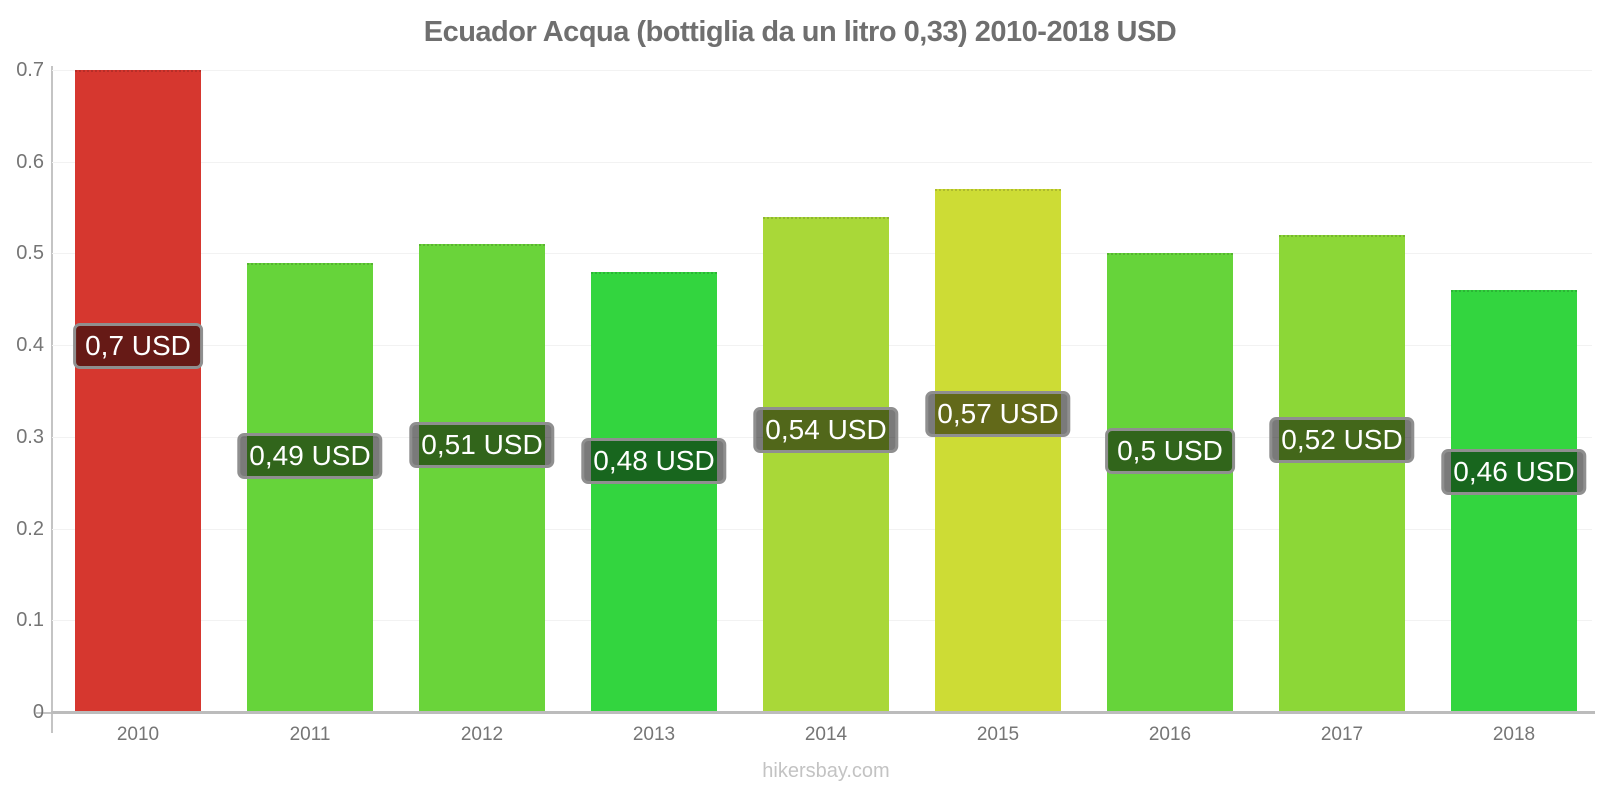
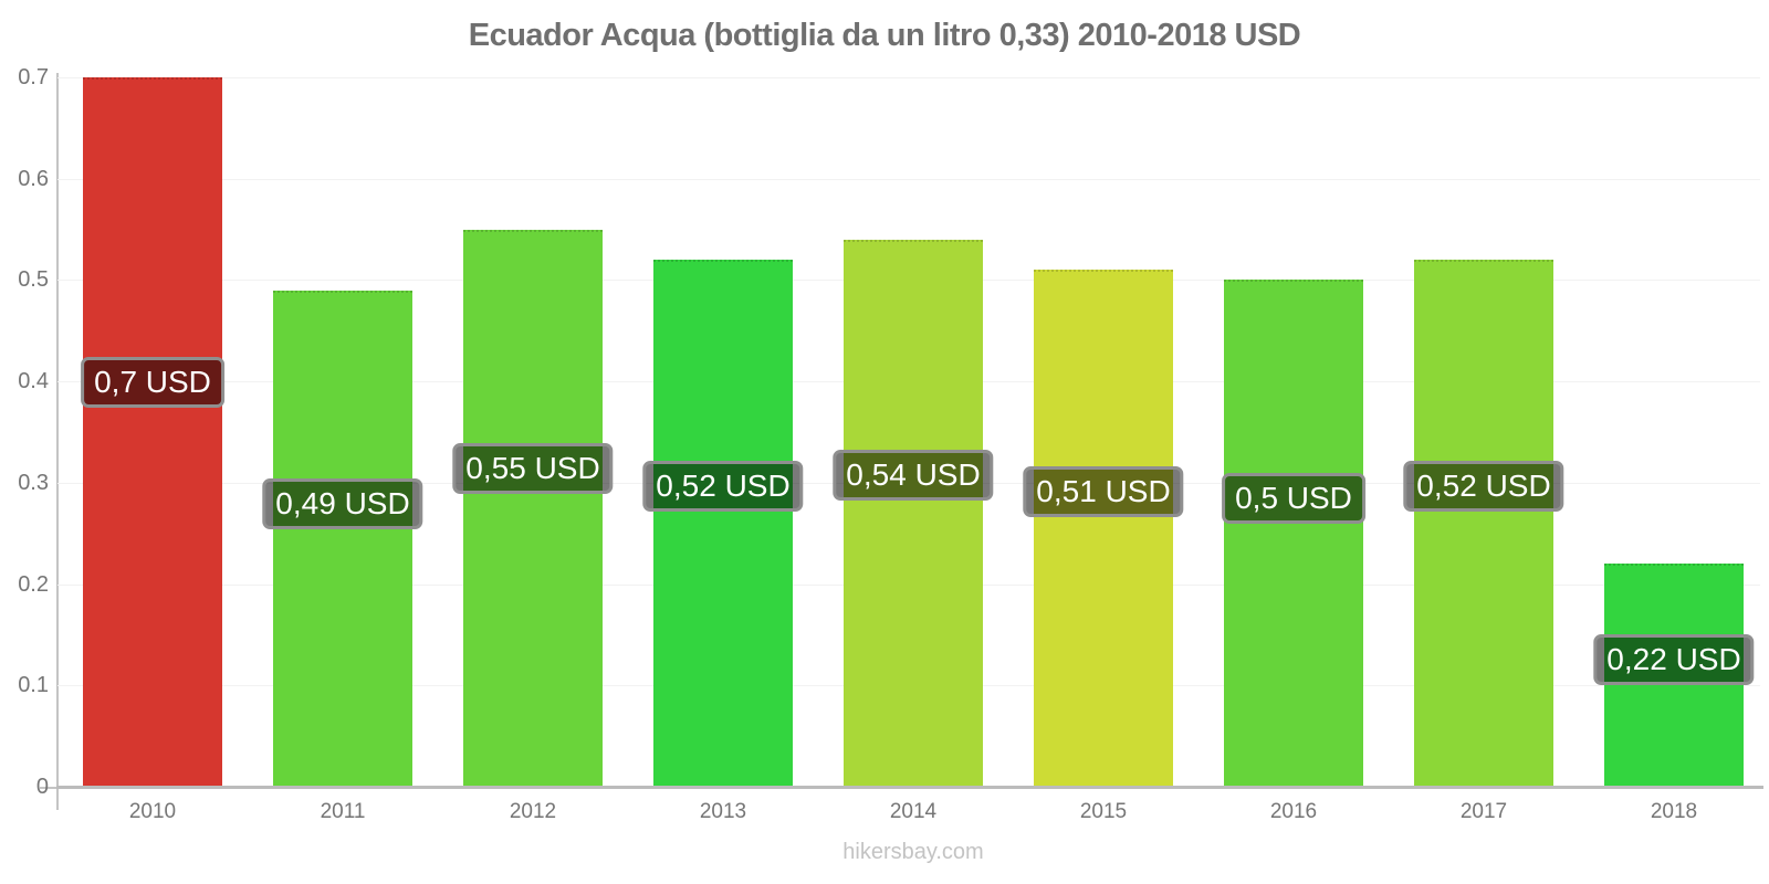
2012: 0,51 -> 0,55
2013: 0,48 -> 0,52
2015: 0,57 -> 0,51
2018: 0,46 -> 0,22
